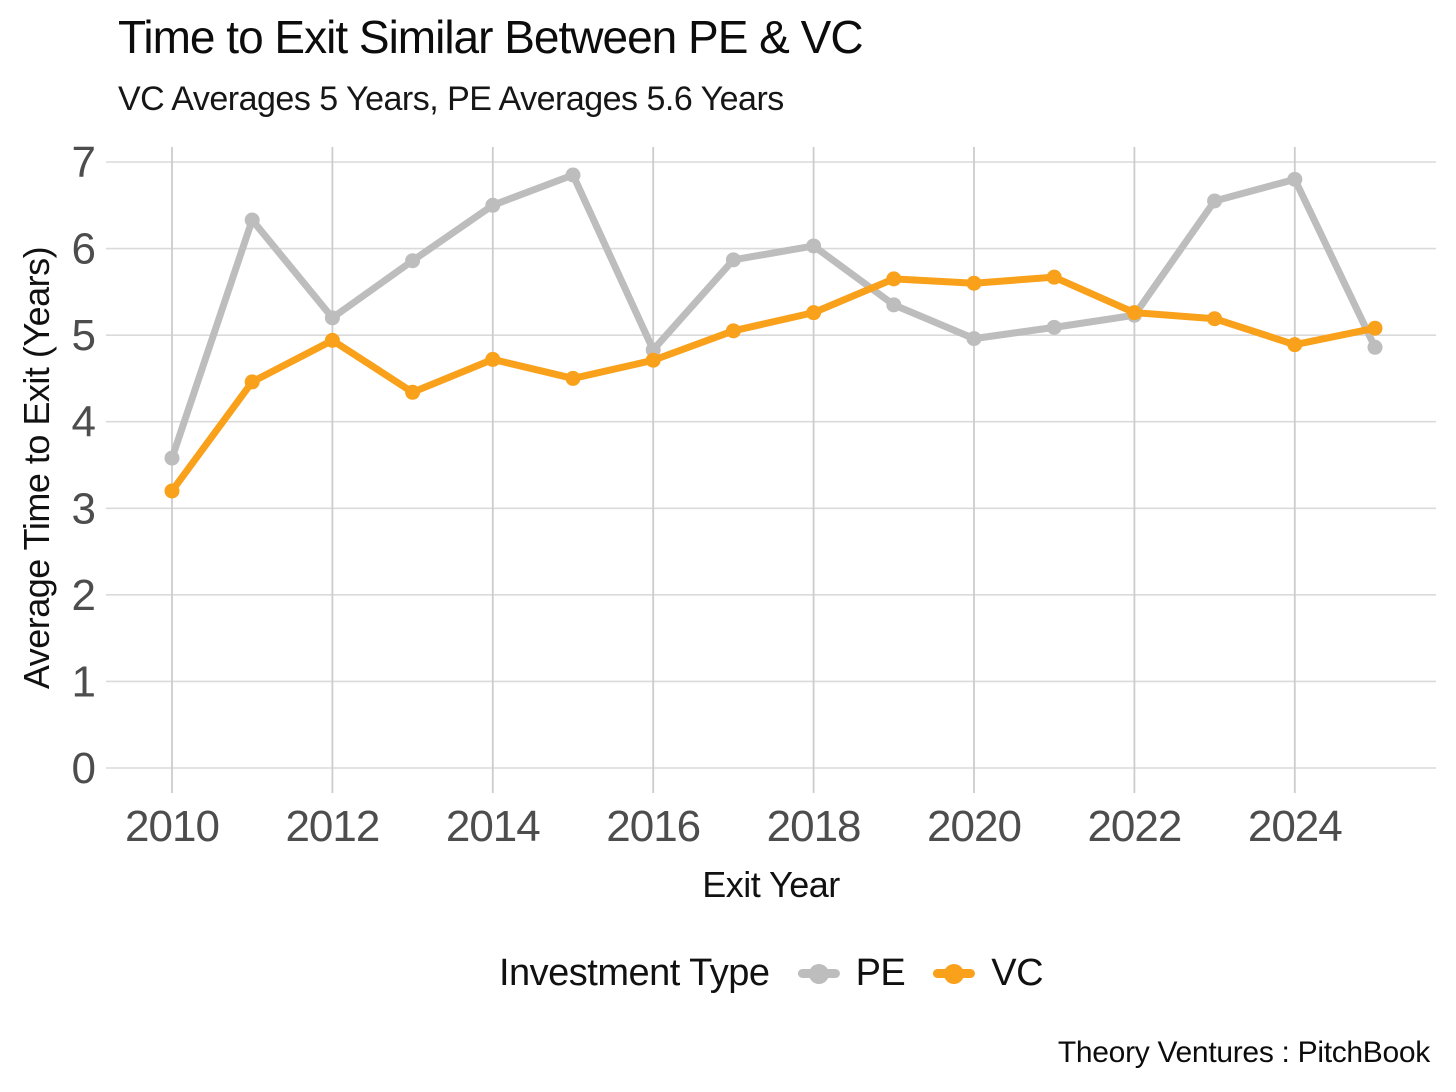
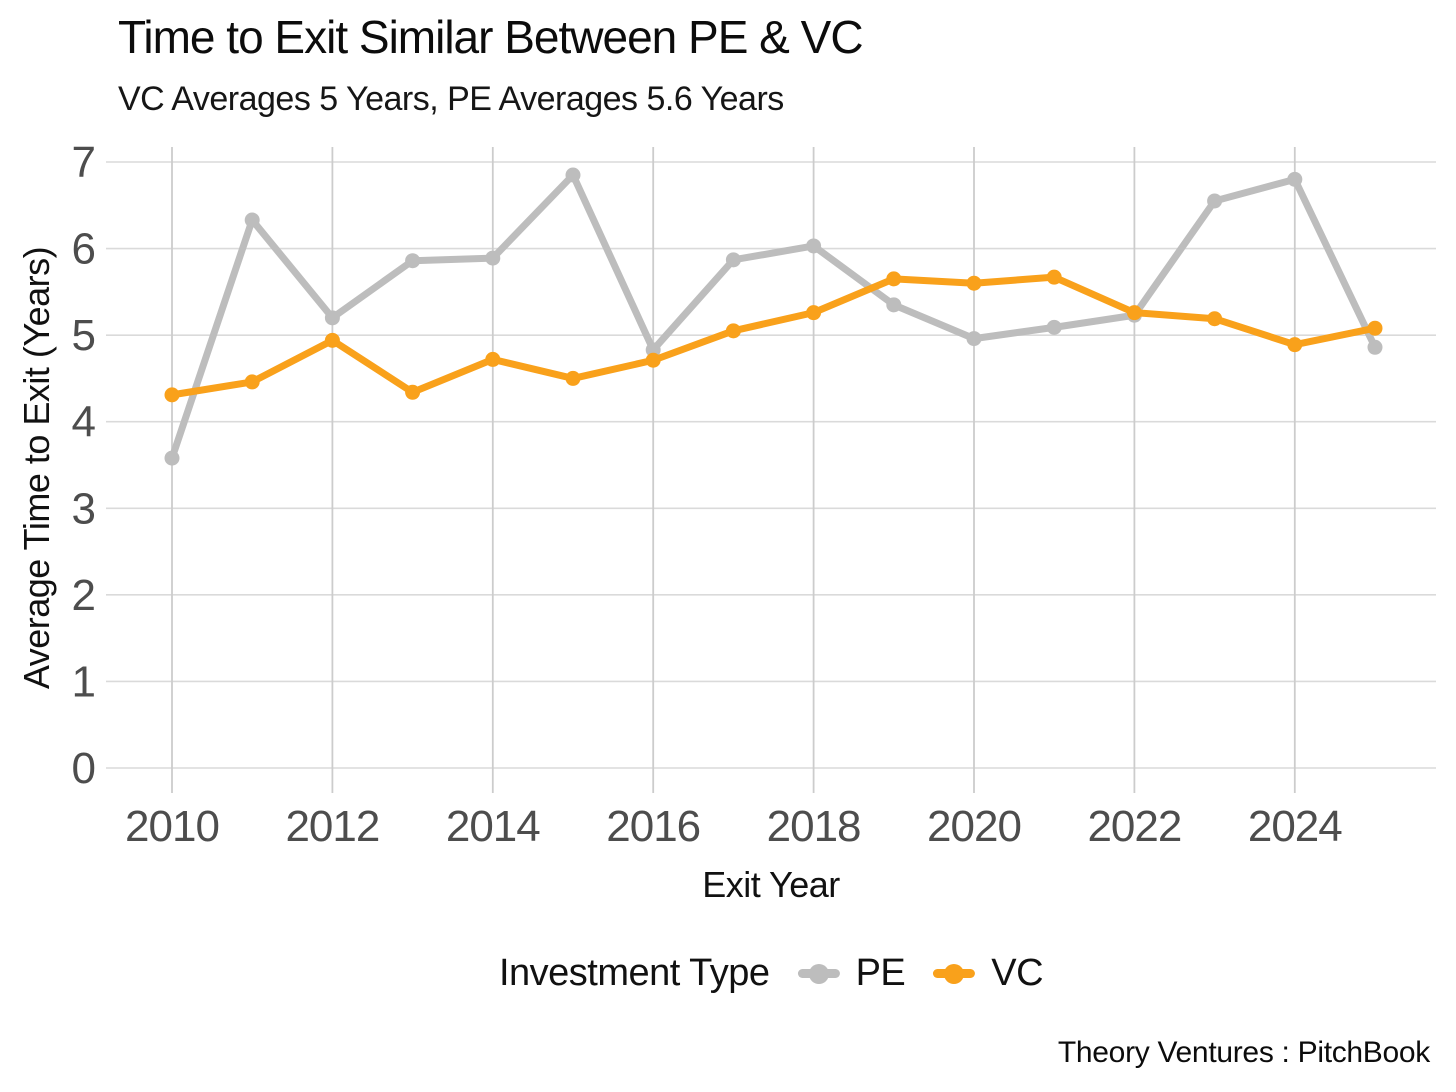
VC/2010: 3.2 -> 4.3
PE/2014: 6.5 -> 5.9
